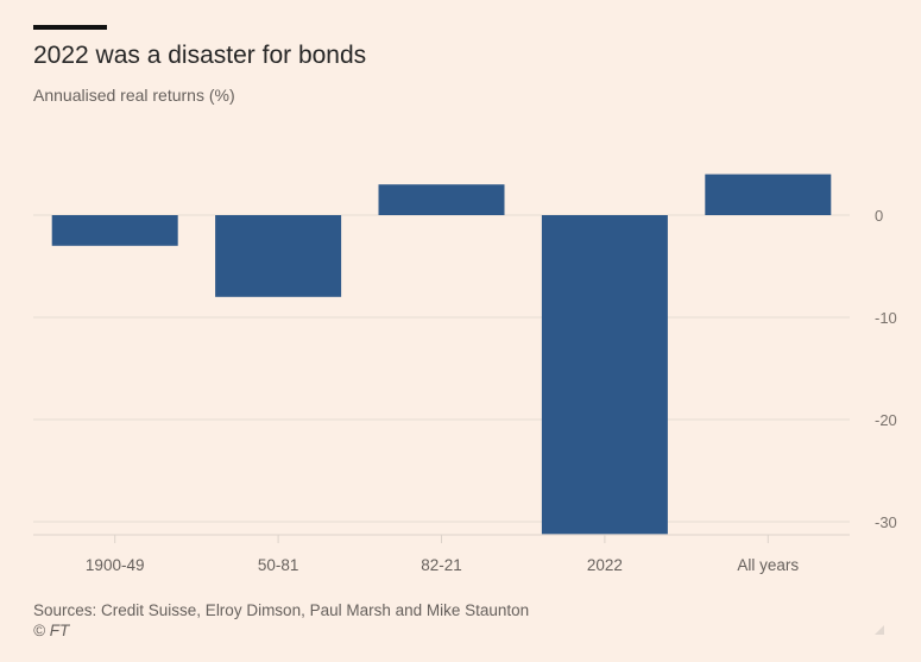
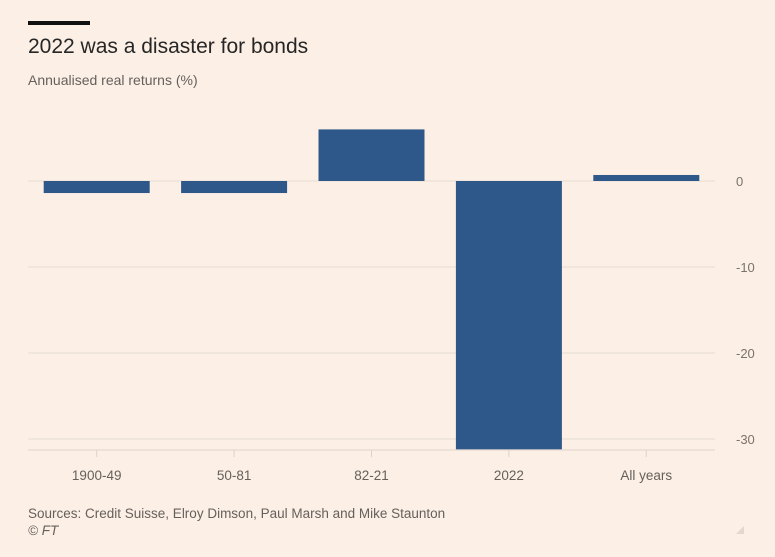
1900-49: -3 -> -1
50-81: -8 -> -1
82-21: 3 -> 6
All years: 4 -> 1
